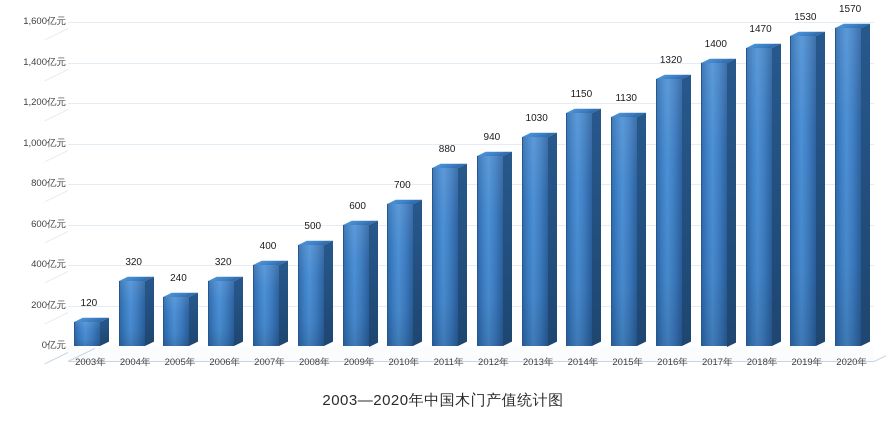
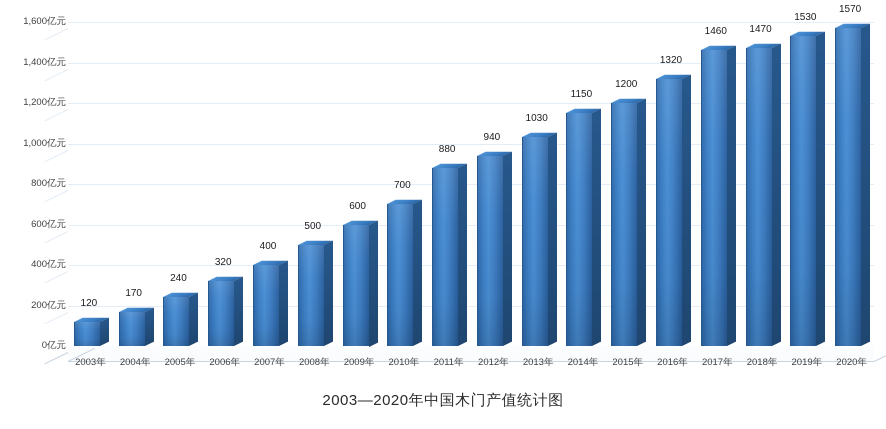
2004年: 320 -> 170
2015年: 1130 -> 1200
2017年: 1400 -> 1460
